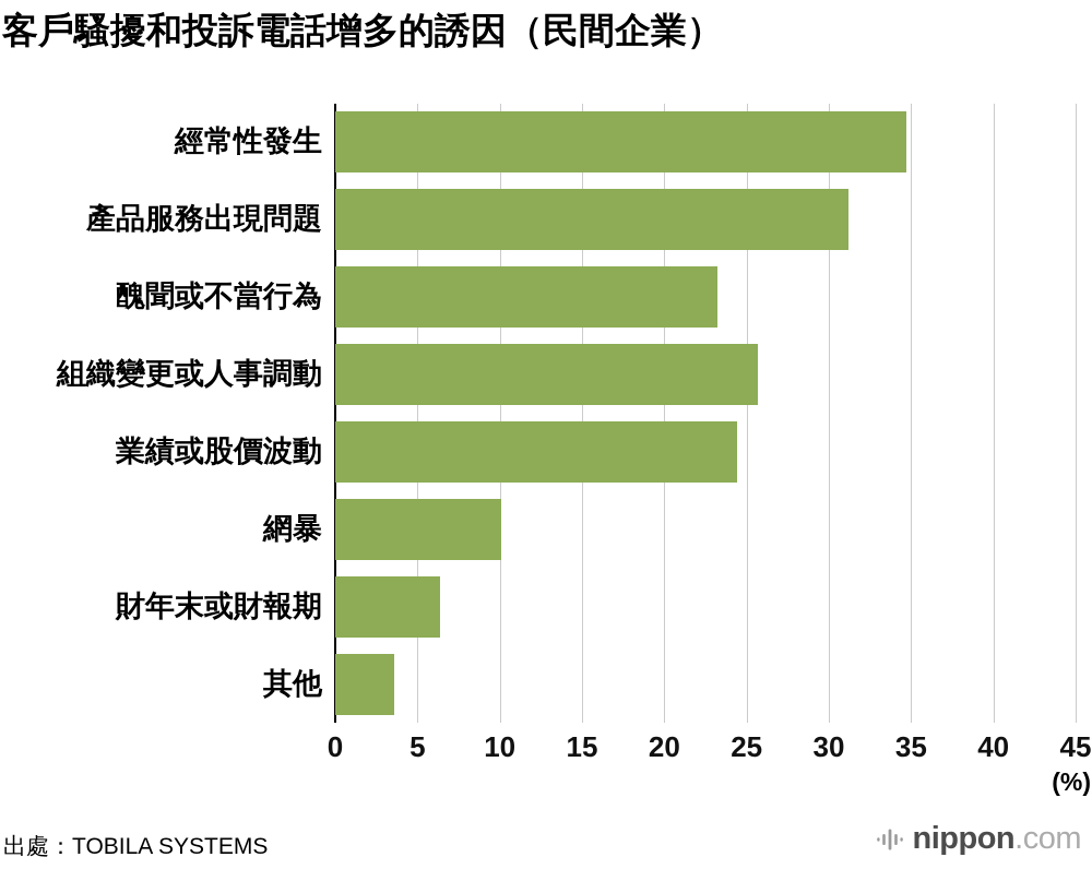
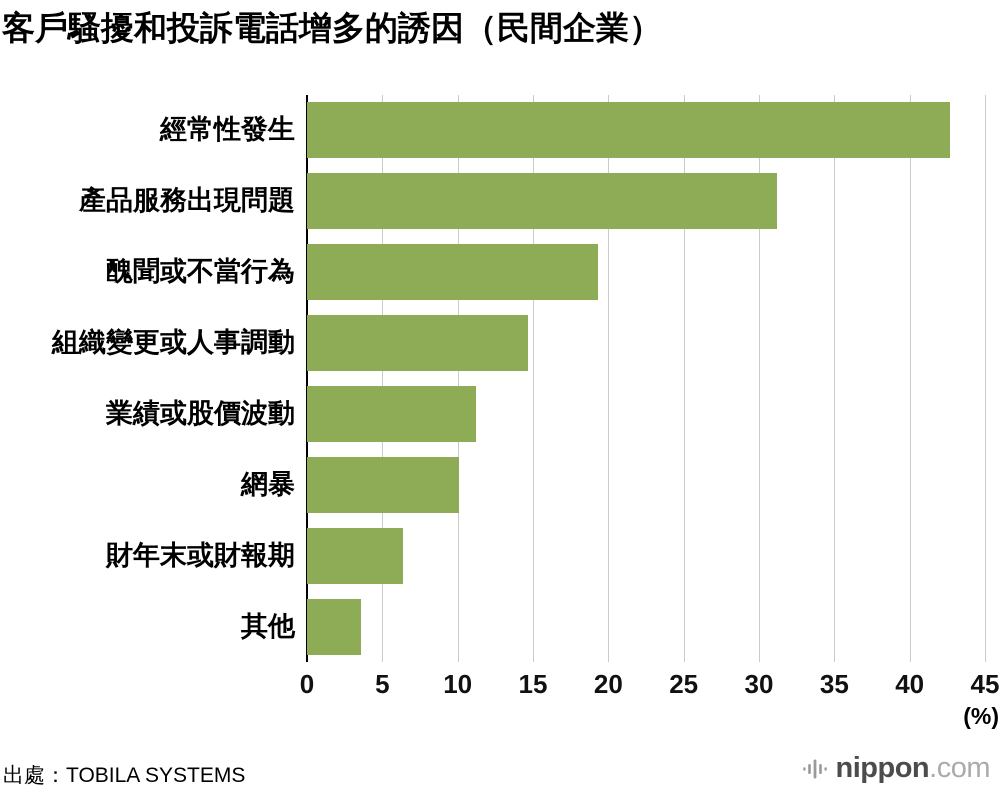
經常性發生: 34.7 -> 42.7
醜聞或不當行為: 23.2 -> 19.3
組織變更或人事調動: 25.7 -> 14.7
業績或股價波動: 24.4 -> 11.2
